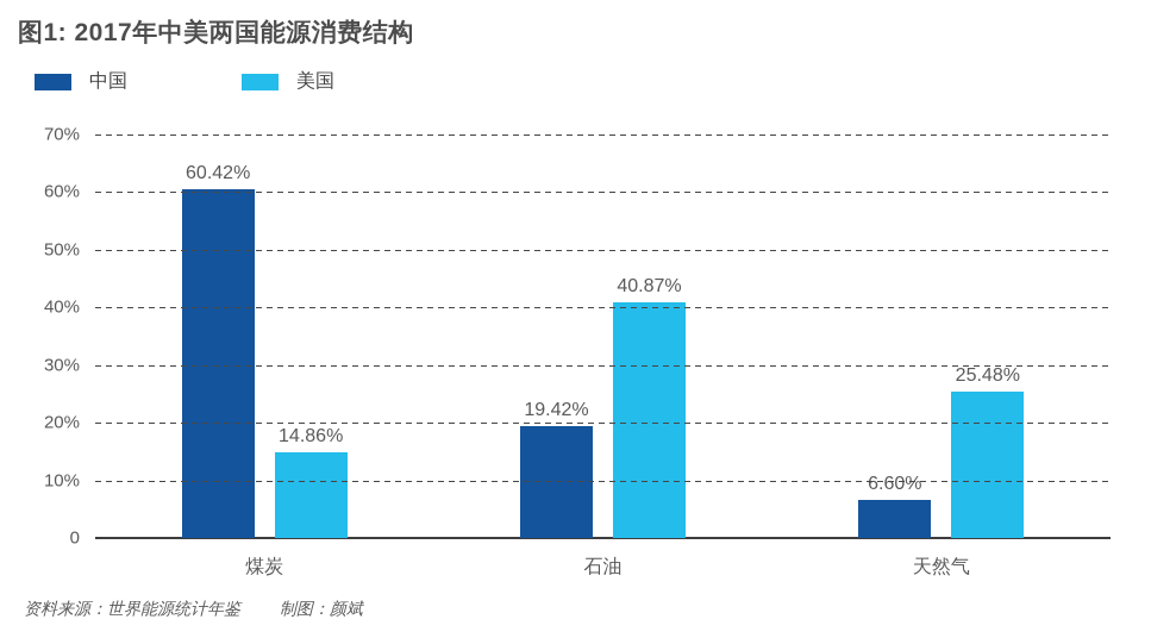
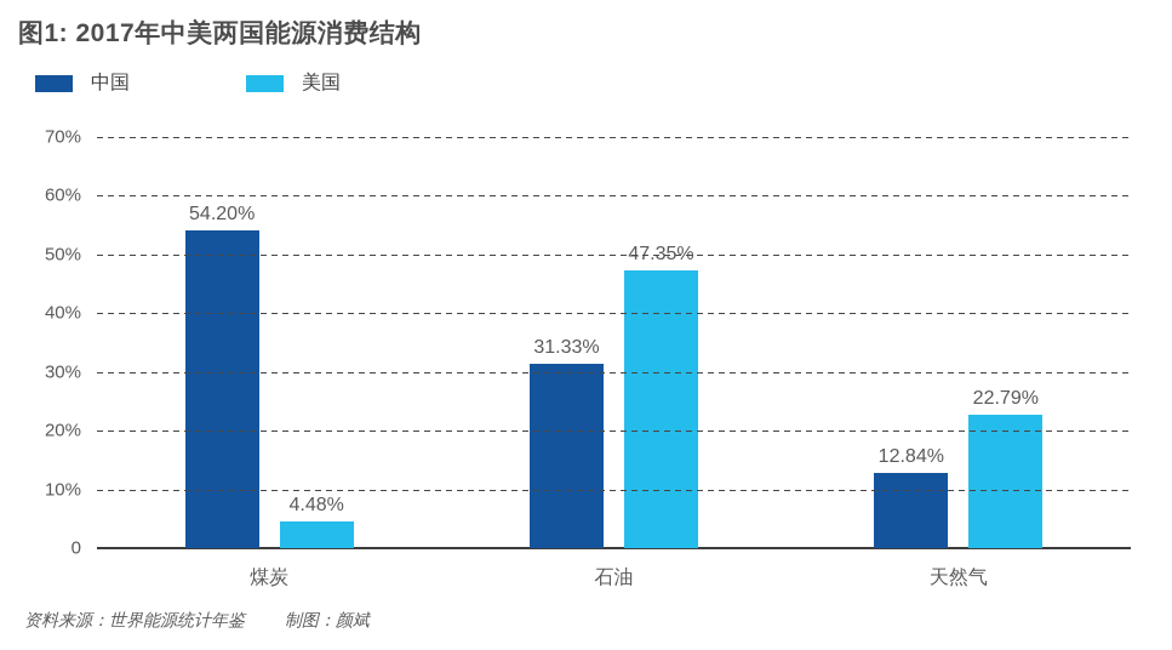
中国/煤炭: 60.42% -> 54.20%
美国/煤炭: 14.86% -> 4.48%
中国/石油: 19.42% -> 31.33%
美国/石油: 40.87% -> 47.35%
中国/天然气: 6.60% -> 12.84%
美国/天然气: 25.48% -> 22.79%
